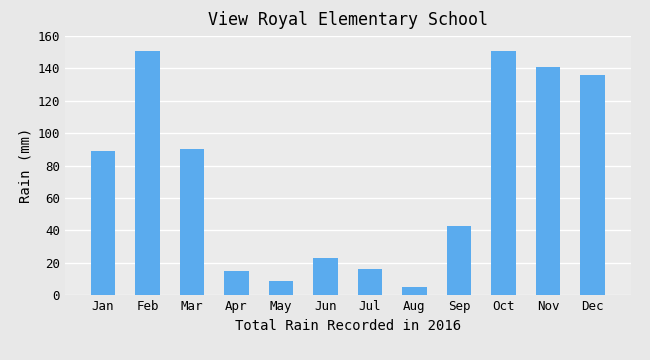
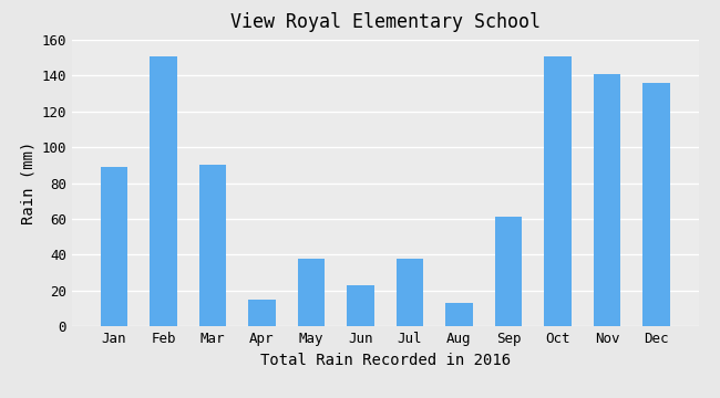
May: 9 -> 38
Jul: 16 -> 38
Aug: 5 -> 13
Sep: 43 -> 61
